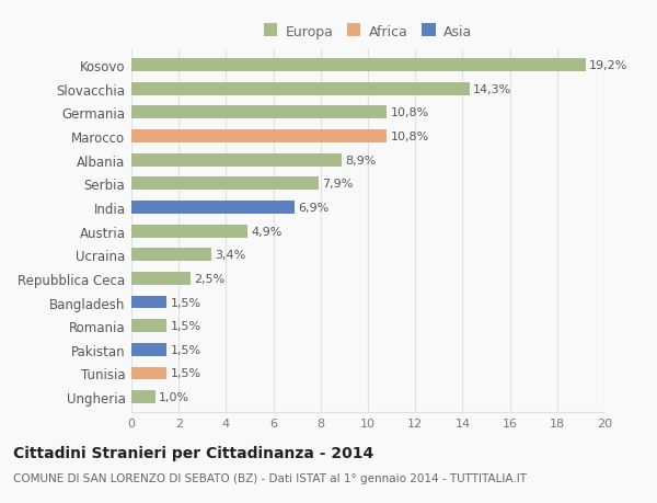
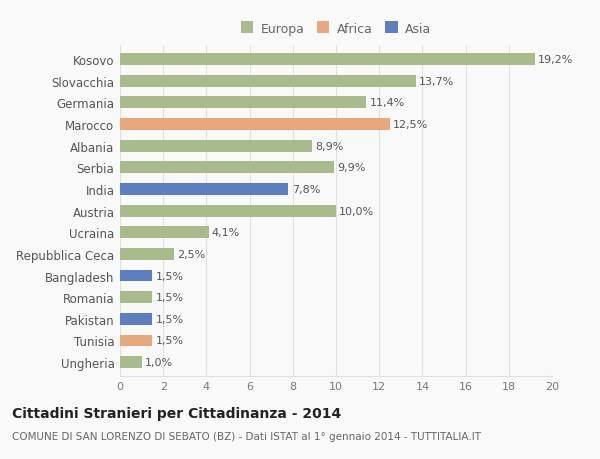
Slovacchia: 14,3% -> 13,7%
Germania: 10,8% -> 11,4%
Marocco: 10,8% -> 12,5%
Serbia: 7,9% -> 9,9%
India: 6,9% -> 7,8%
Austria: 4,9% -> 10,0%
Ucraina: 3,4% -> 4,1%
